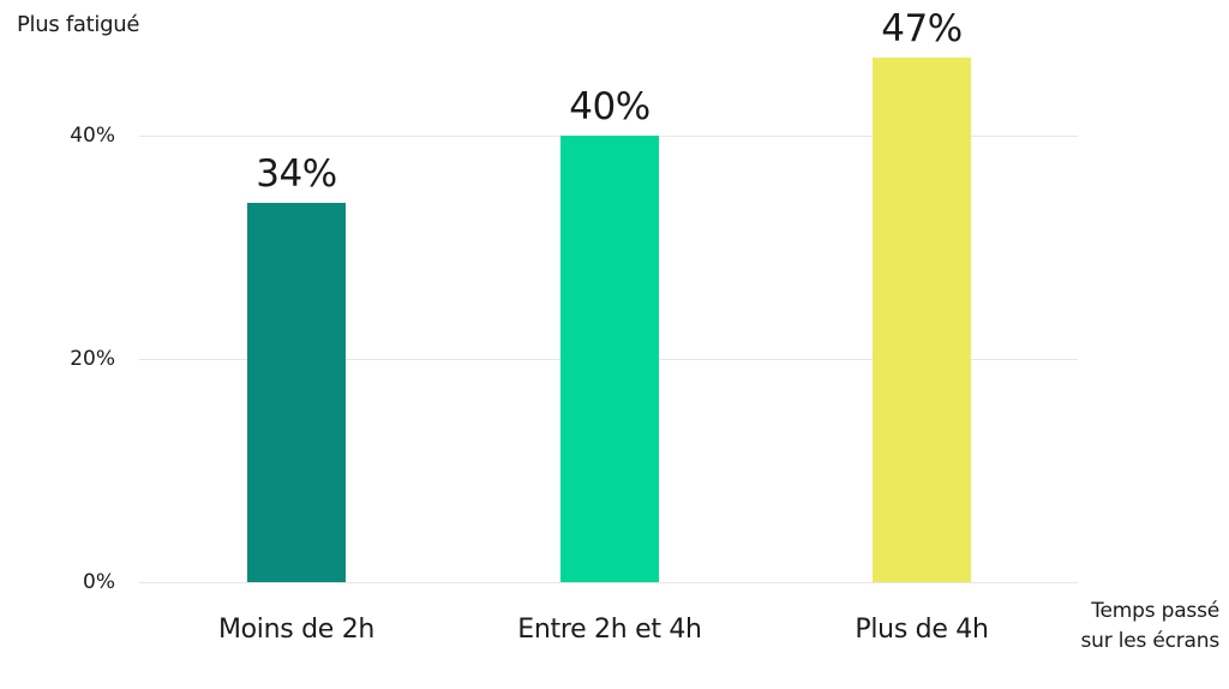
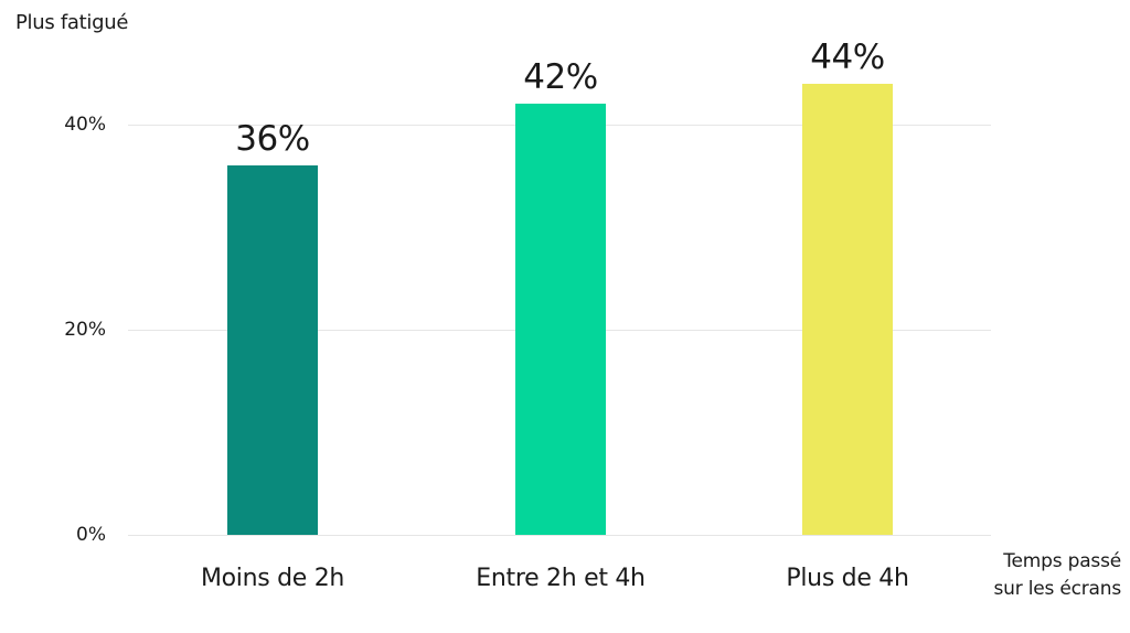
Moins de 2h: 34% -> 36%
Entre 2h et 4h: 40% -> 42%
Plus de 4h: 47% -> 44%
